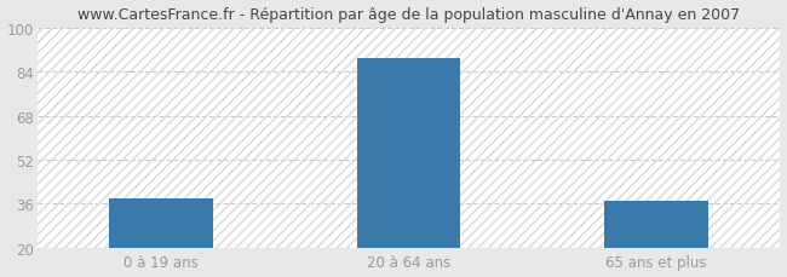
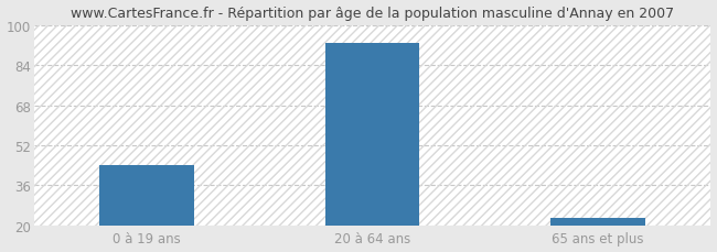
0 à 19 ans: 38 -> 44
20 à 64 ans: 89 -> 93
65 ans et plus: 37 -> 23
